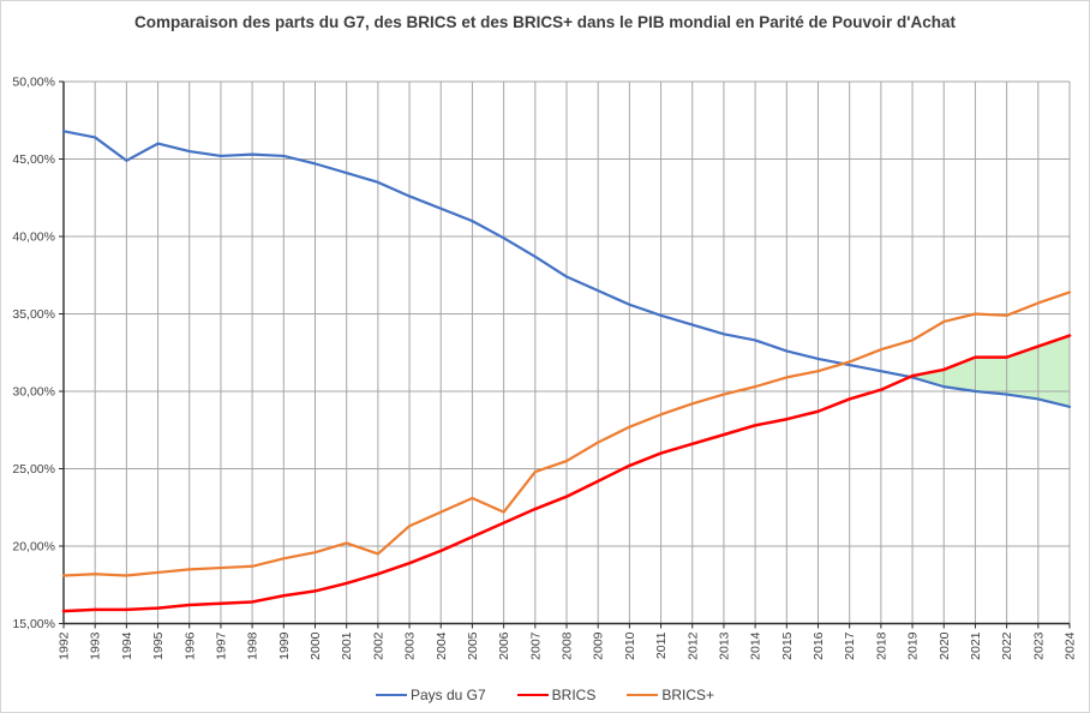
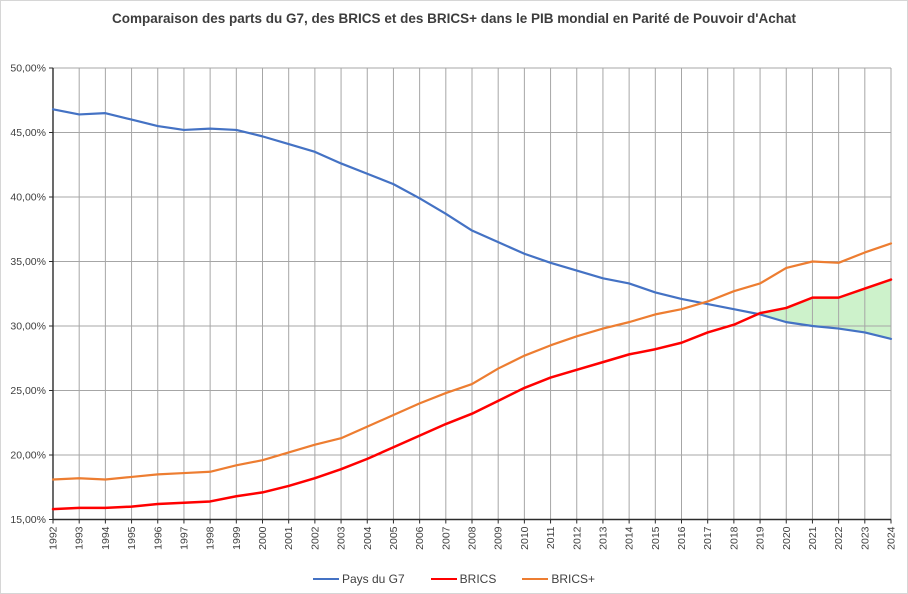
Pays du G7/1994: 44,9% -> 46,5%
BRICS+/2002: 19,5% -> 20,8%
BRICS+/2006: 22,2% -> 24,0%
